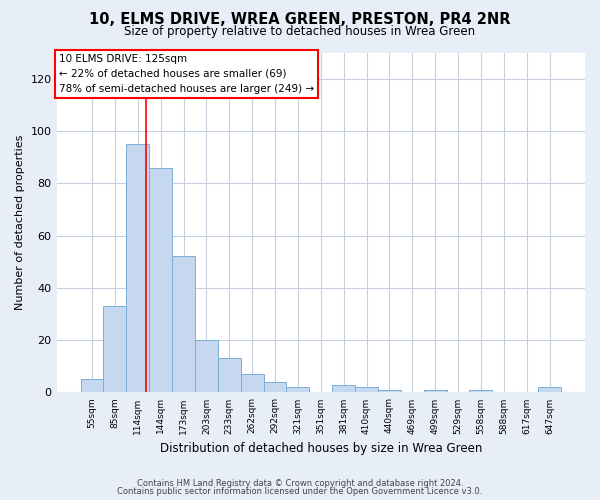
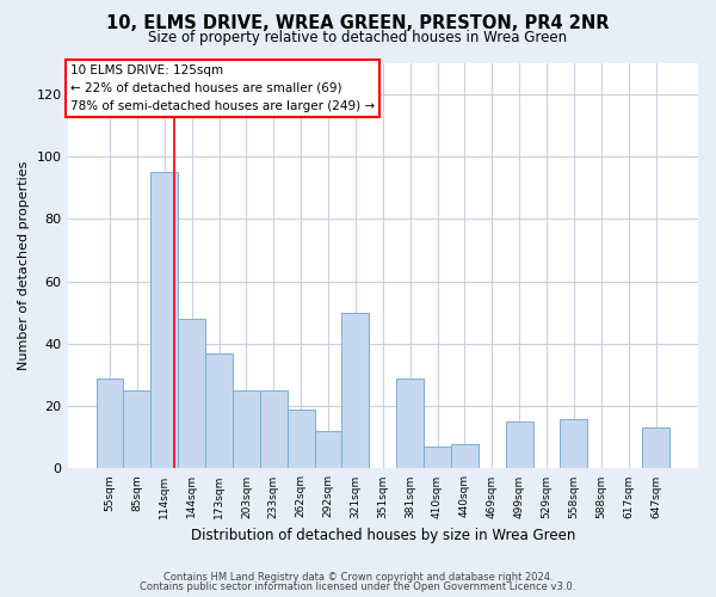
55sqm: 5 -> 29
85sqm: 33 -> 25
144sqm: 86 -> 48
173sqm: 52 -> 37
203sqm: 20 -> 25
233sqm: 13 -> 25
262sqm: 7 -> 19
292sqm: 4 -> 12
321sqm: 2 -> 50
381sqm: 3 -> 29
410sqm: 2 -> 7
440sqm: 1 -> 8
499sqm: 1 -> 15
558sqm: 1 -> 16
647sqm: 2 -> 13
